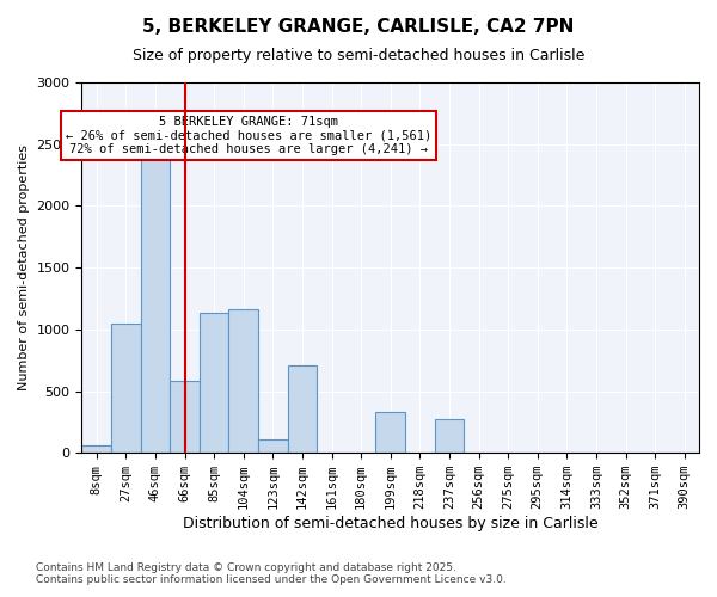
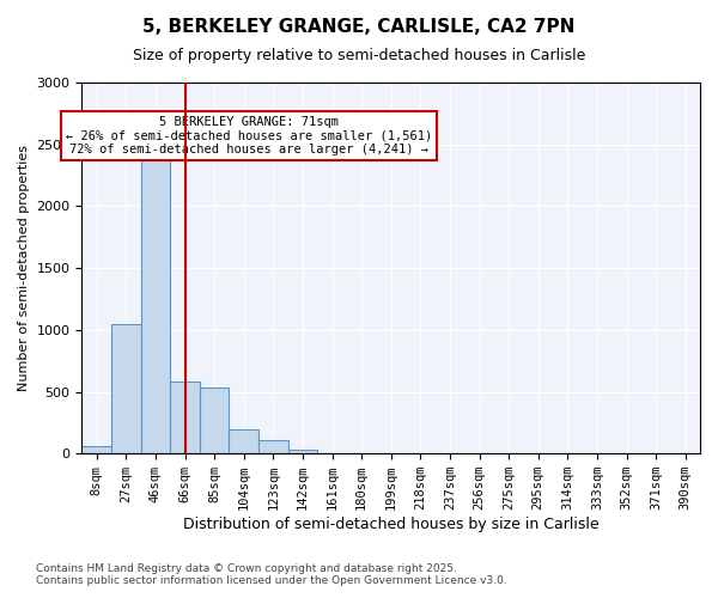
85sqm: 1130 -> 530
104sqm: 1160 -> 200
142sqm: 710 -> 30
199sqm: 330 -> 0
237sqm: 270 -> 0
